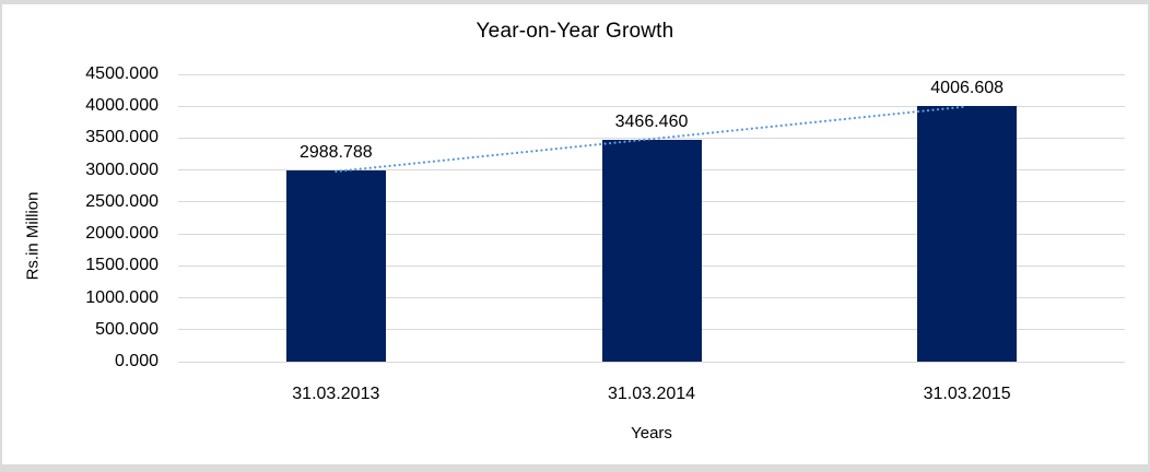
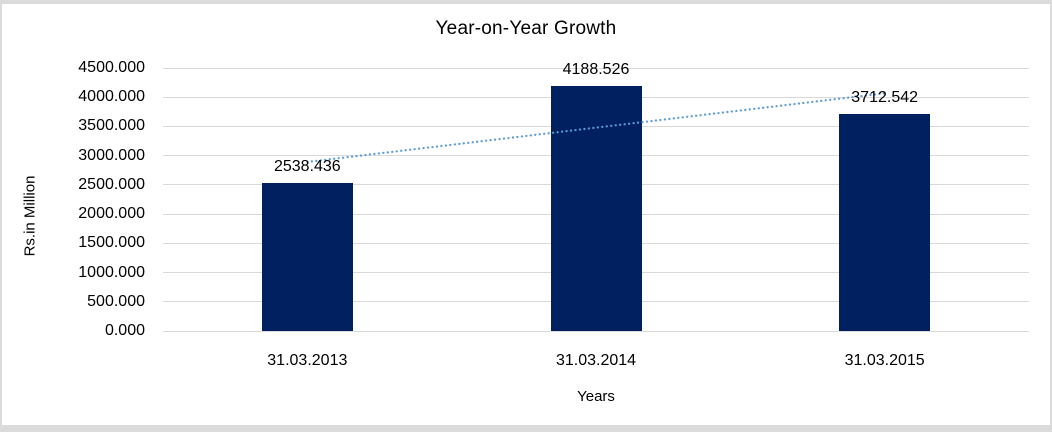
31.03.2013: 2988.788 -> 2538.436
31.03.2014: 3466.460 -> 4188.526
31.03.2015: 4006.608 -> 3712.542
